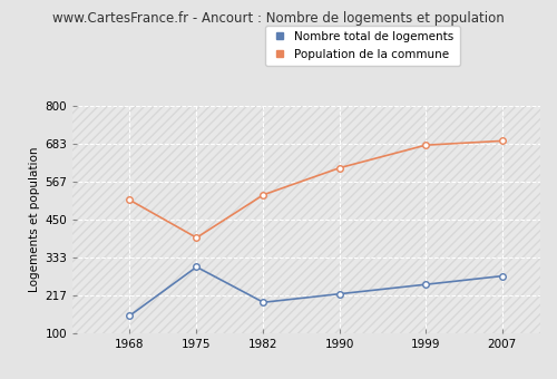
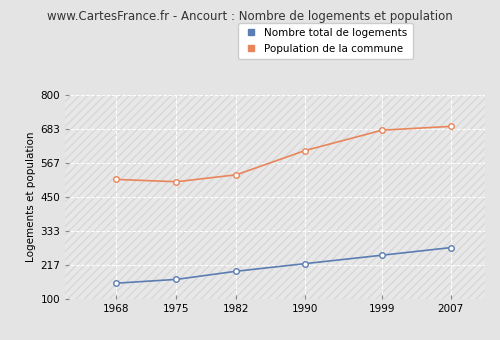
Nombre total de logements/1975: 305 -> 168
Population de la commune/1975: 395 -> 503
